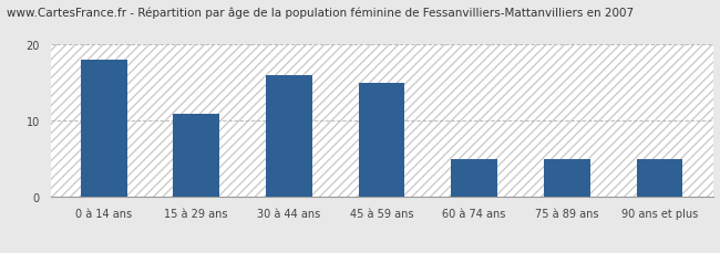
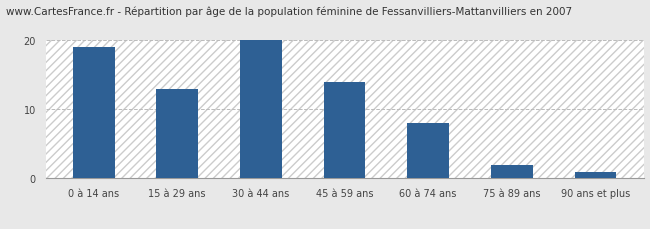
0 à 14 ans: 18 -> 19
15 à 29 ans: 11 -> 13
30 à 44 ans: 16 -> 20
45 à 59 ans: 15 -> 14
60 à 74 ans: 5 -> 8
75 à 89 ans: 5 -> 2
90 ans et plus: 5 -> 1
